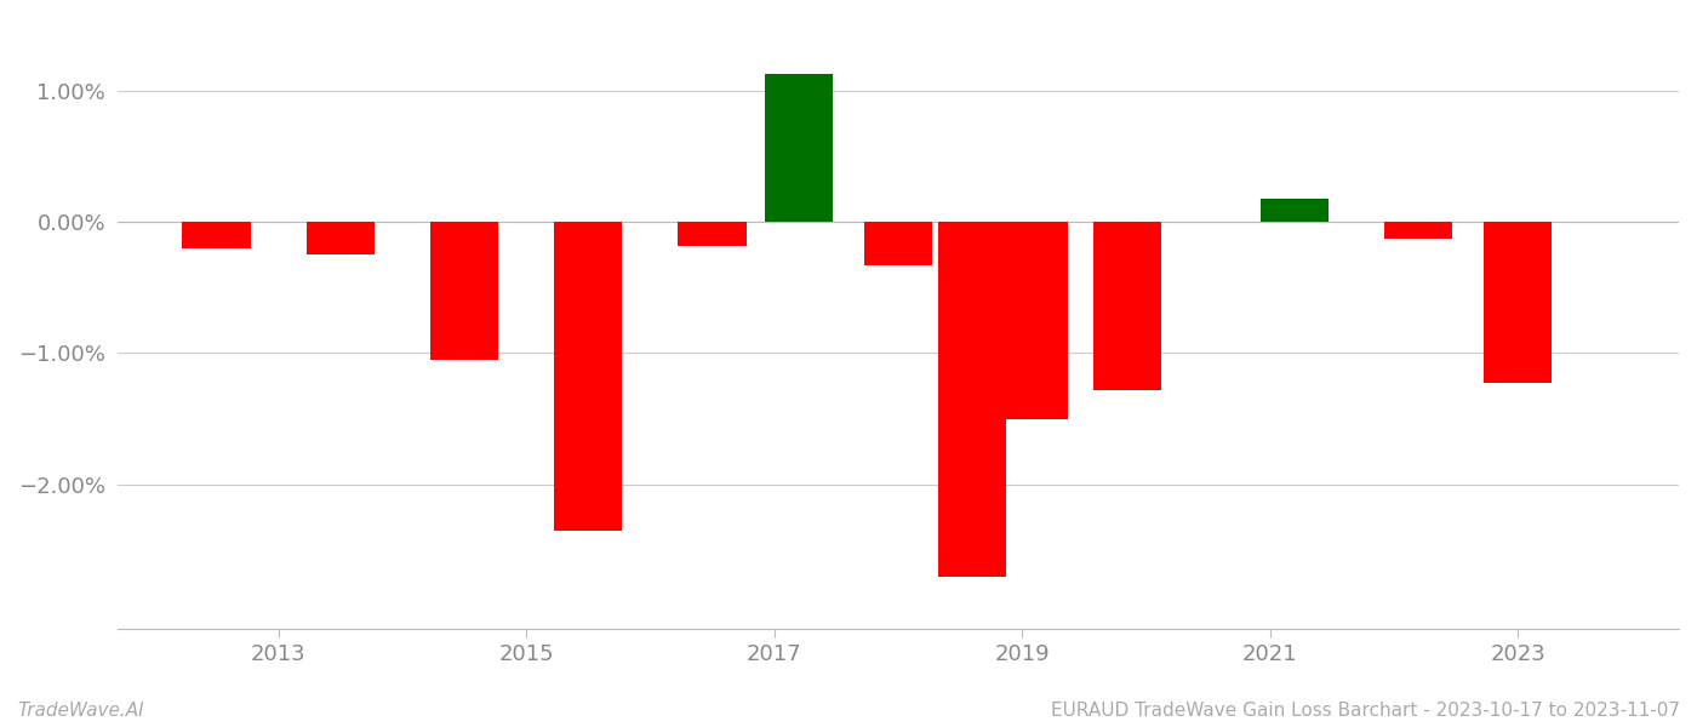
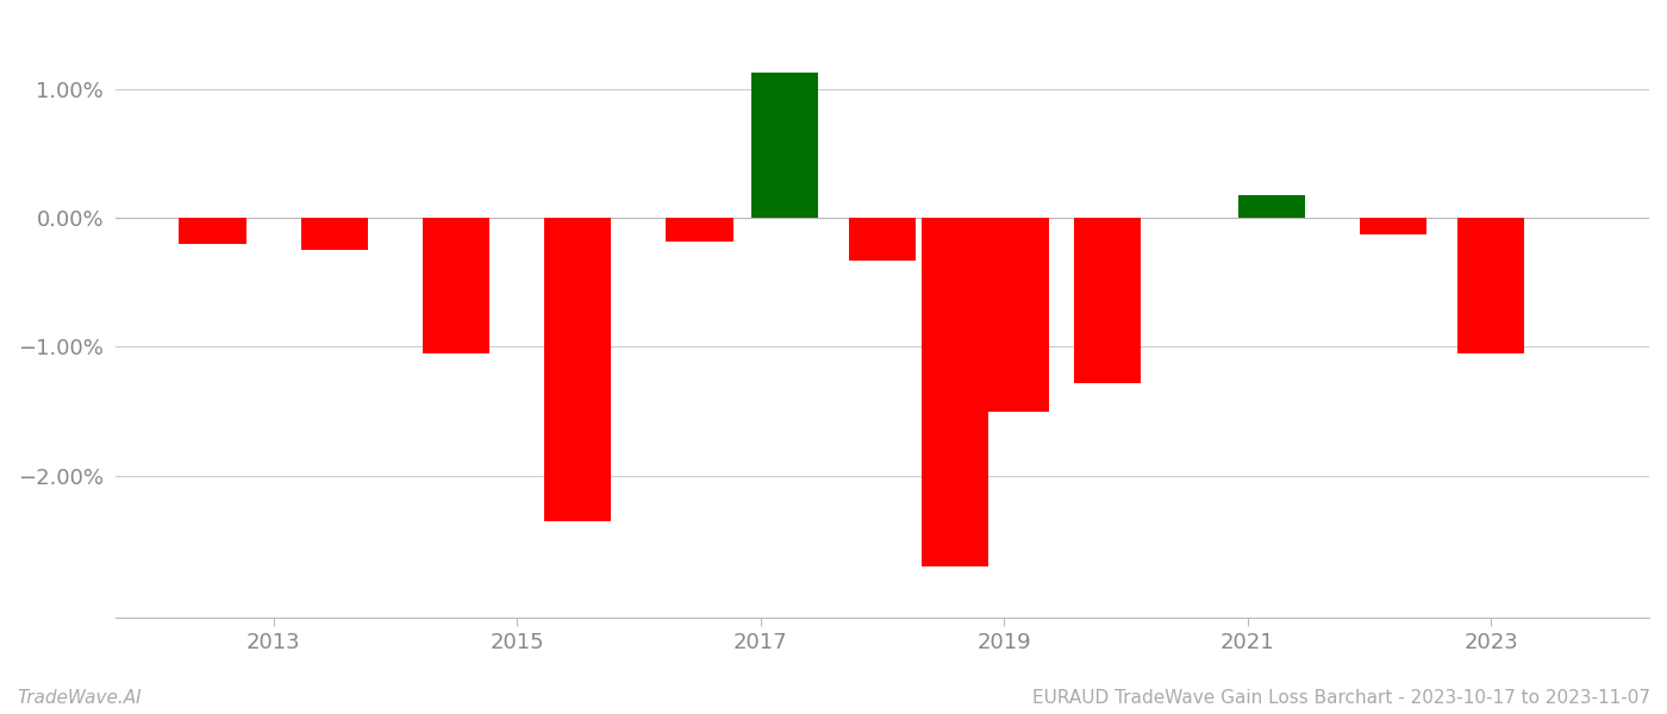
2023: -1.23% -> -1.05%
